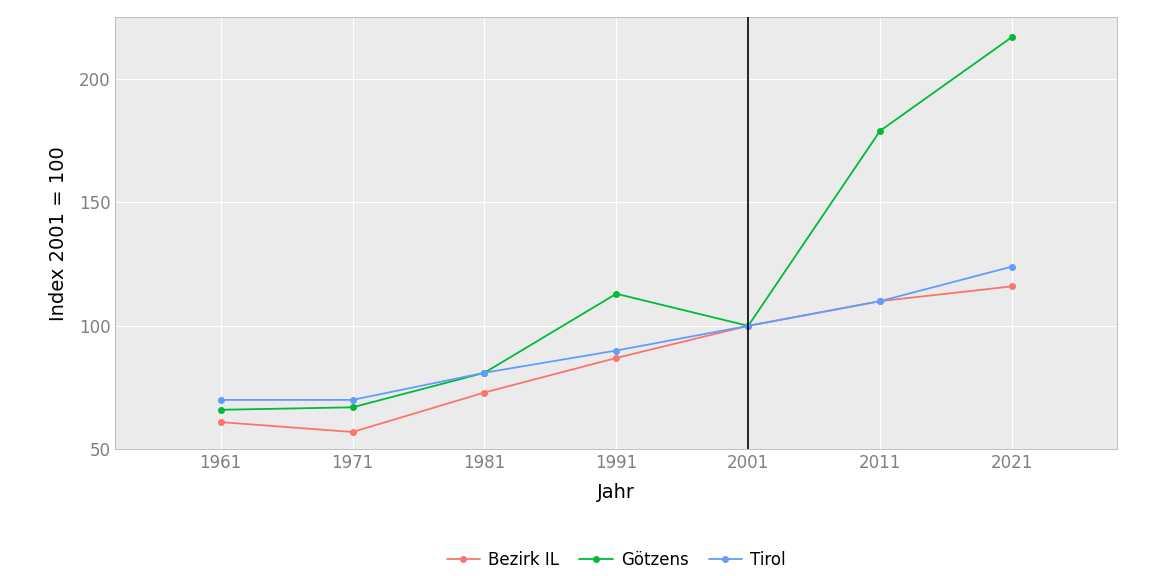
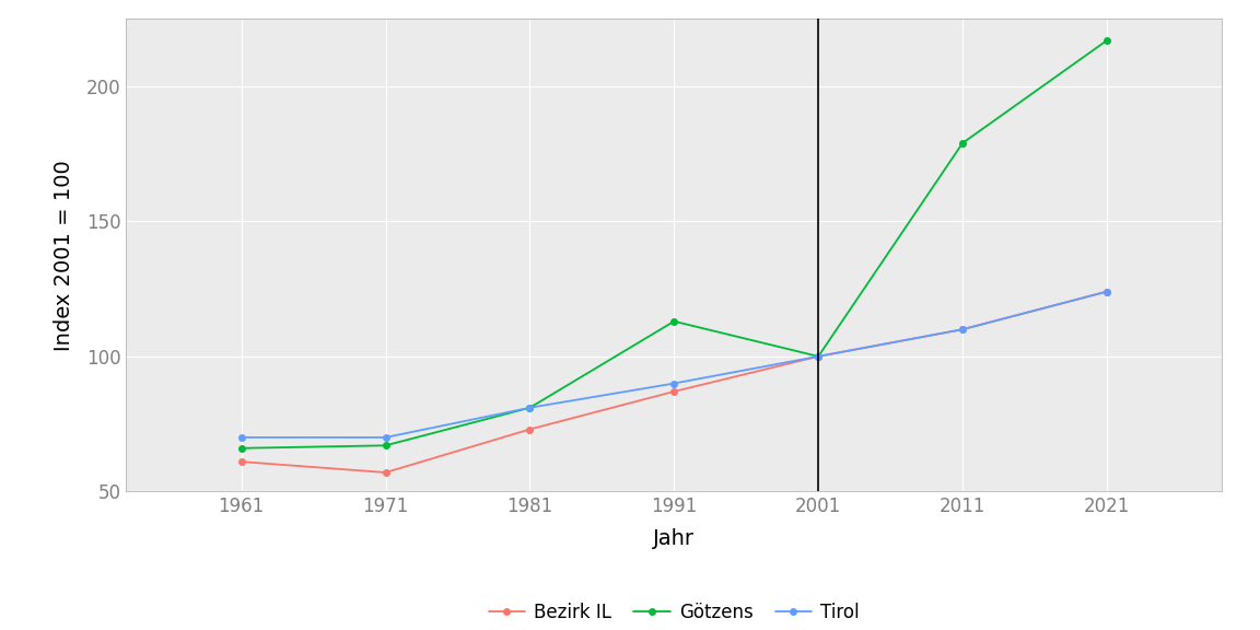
Bezirk IL/2021: 116 -> 124
